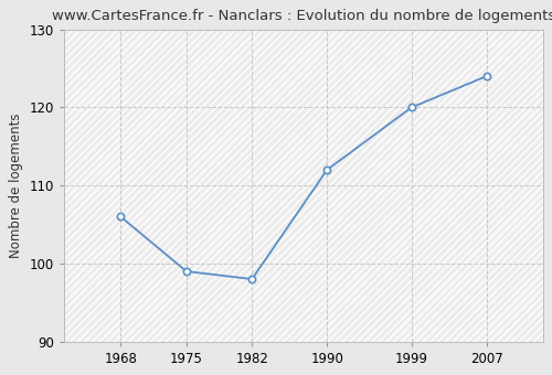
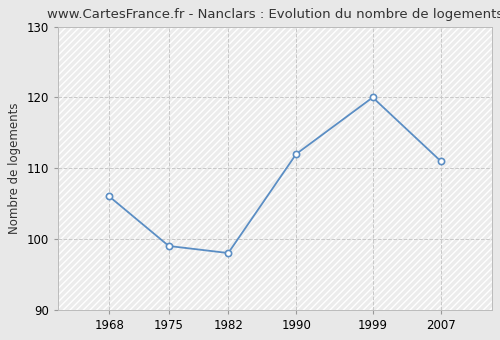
2007: 124 -> 111
